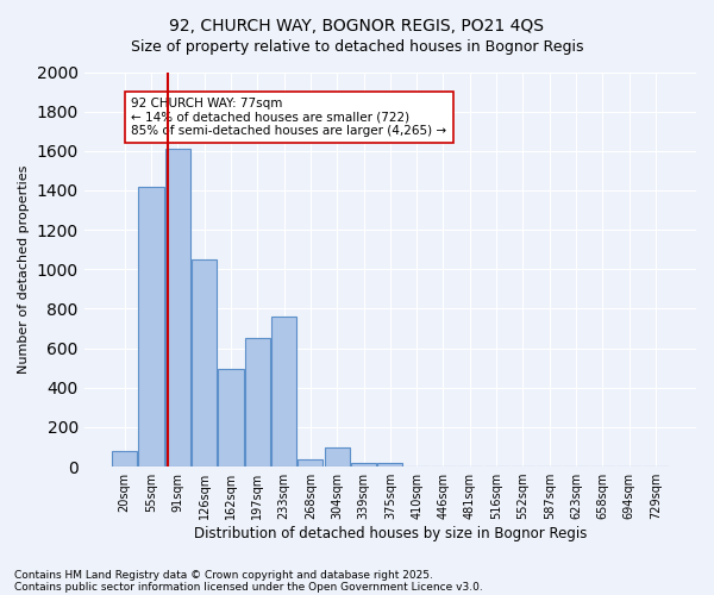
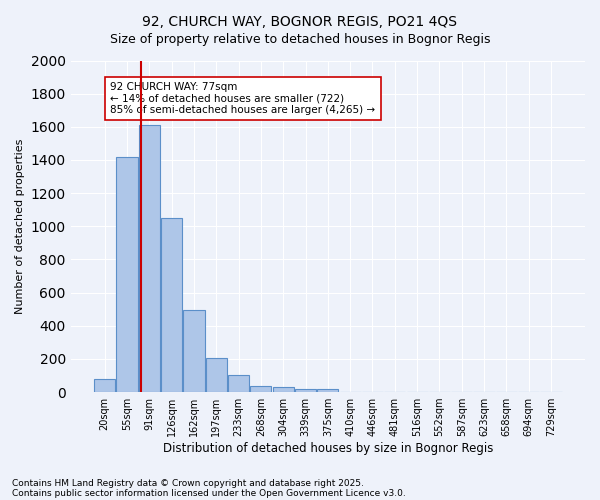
197sqm: 650 -> 200
233sqm: 760 -> 100
304sqm: 100 -> 30
